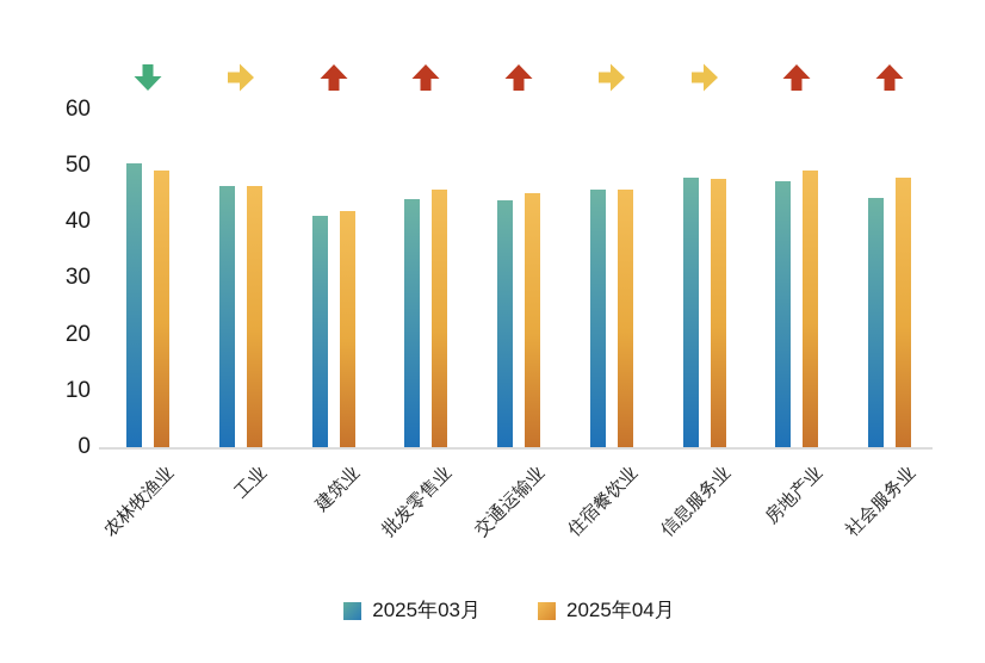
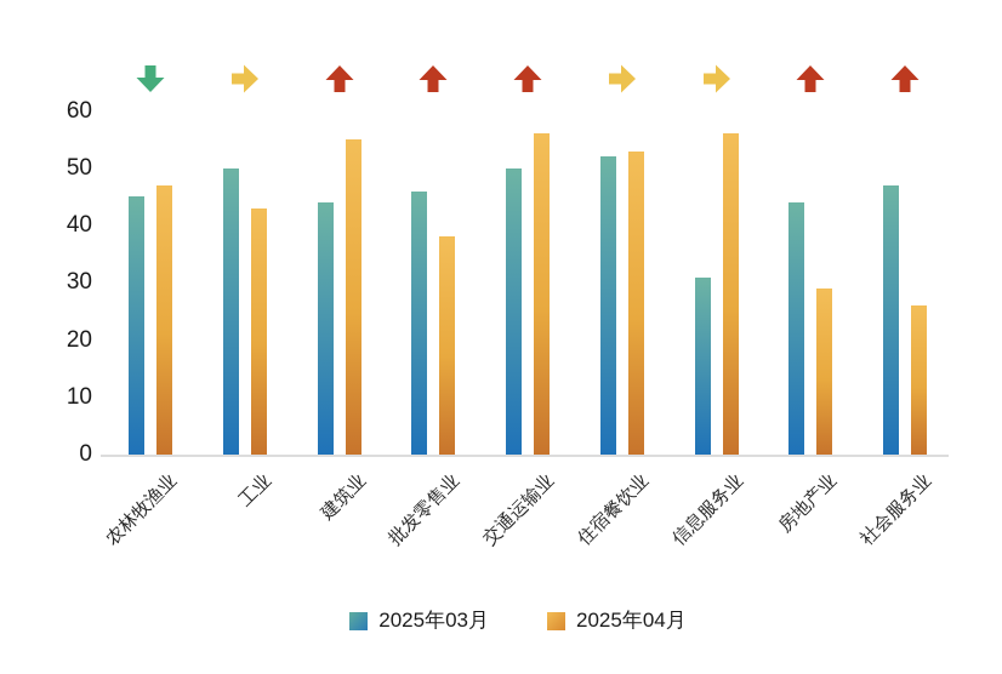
2025年03月/农林牧渔业: 50 -> 45
2025年04月/农林牧渔业: 49 -> 47
2025年03月/工业: 46 -> 50
2025年04月/工业: 46 -> 43
2025年03月/建筑业: 41 -> 44
2025年04月/建筑业: 42 -> 55
2025年03月/批发零售业: 44 -> 46
2025年04月/批发零售业: 46 -> 38
2025年03月/交通运输业: 44 -> 50
2025年04月/交通运输业: 45 -> 56
2025年03月/住宿餐饮业: 46 -> 52
2025年04月/住宿餐饮业: 46 -> 53
2025年03月/信息服务业: 48 -> 31
2025年04月/信息服务业: 48 -> 56
2025年03月/房地产业: 47 -> 44
2025年04月/房地产业: 49 -> 29
2025年03月/社会服务业: 44 -> 47
2025年04月/社会服务业: 48 -> 26
